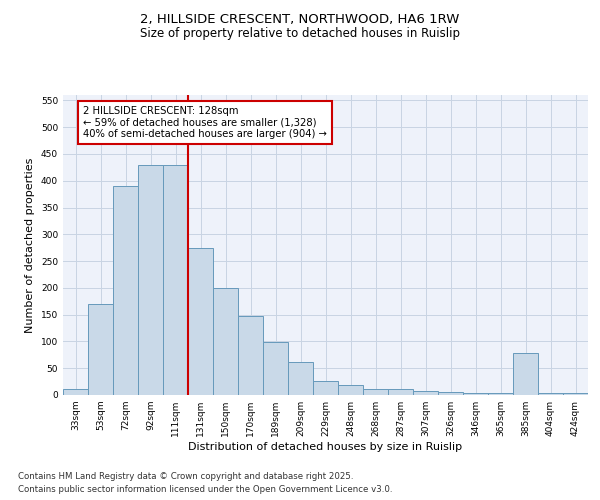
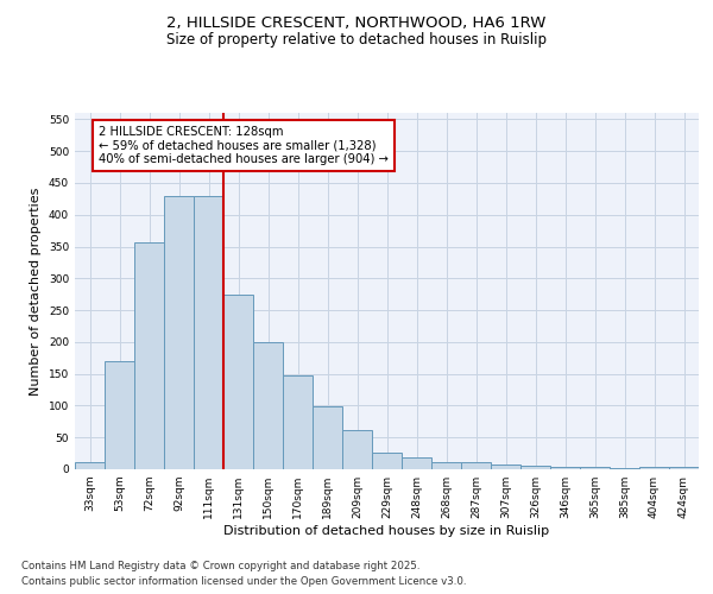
72sqm: 390 -> 357
385sqm: 78 -> 1
